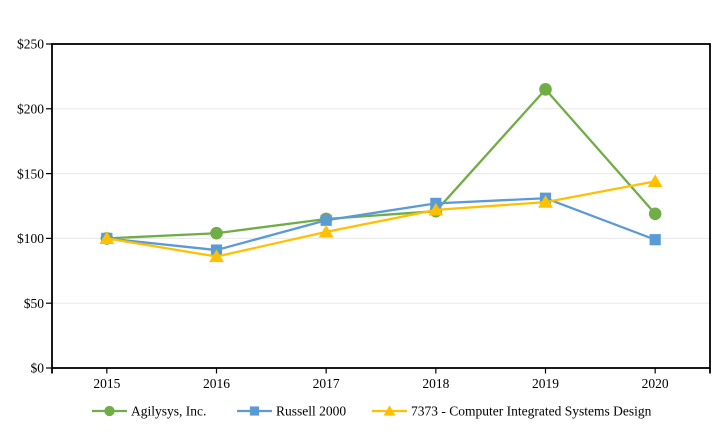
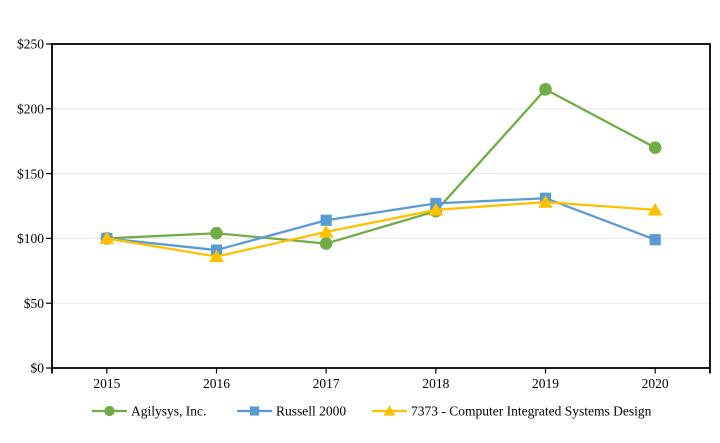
Agilysys, Inc./2017: $115 -> $96
Agilysys, Inc./2020: $119 -> $170
7373 - Computer Integrated Systems Design/2020: $144 -> $122
